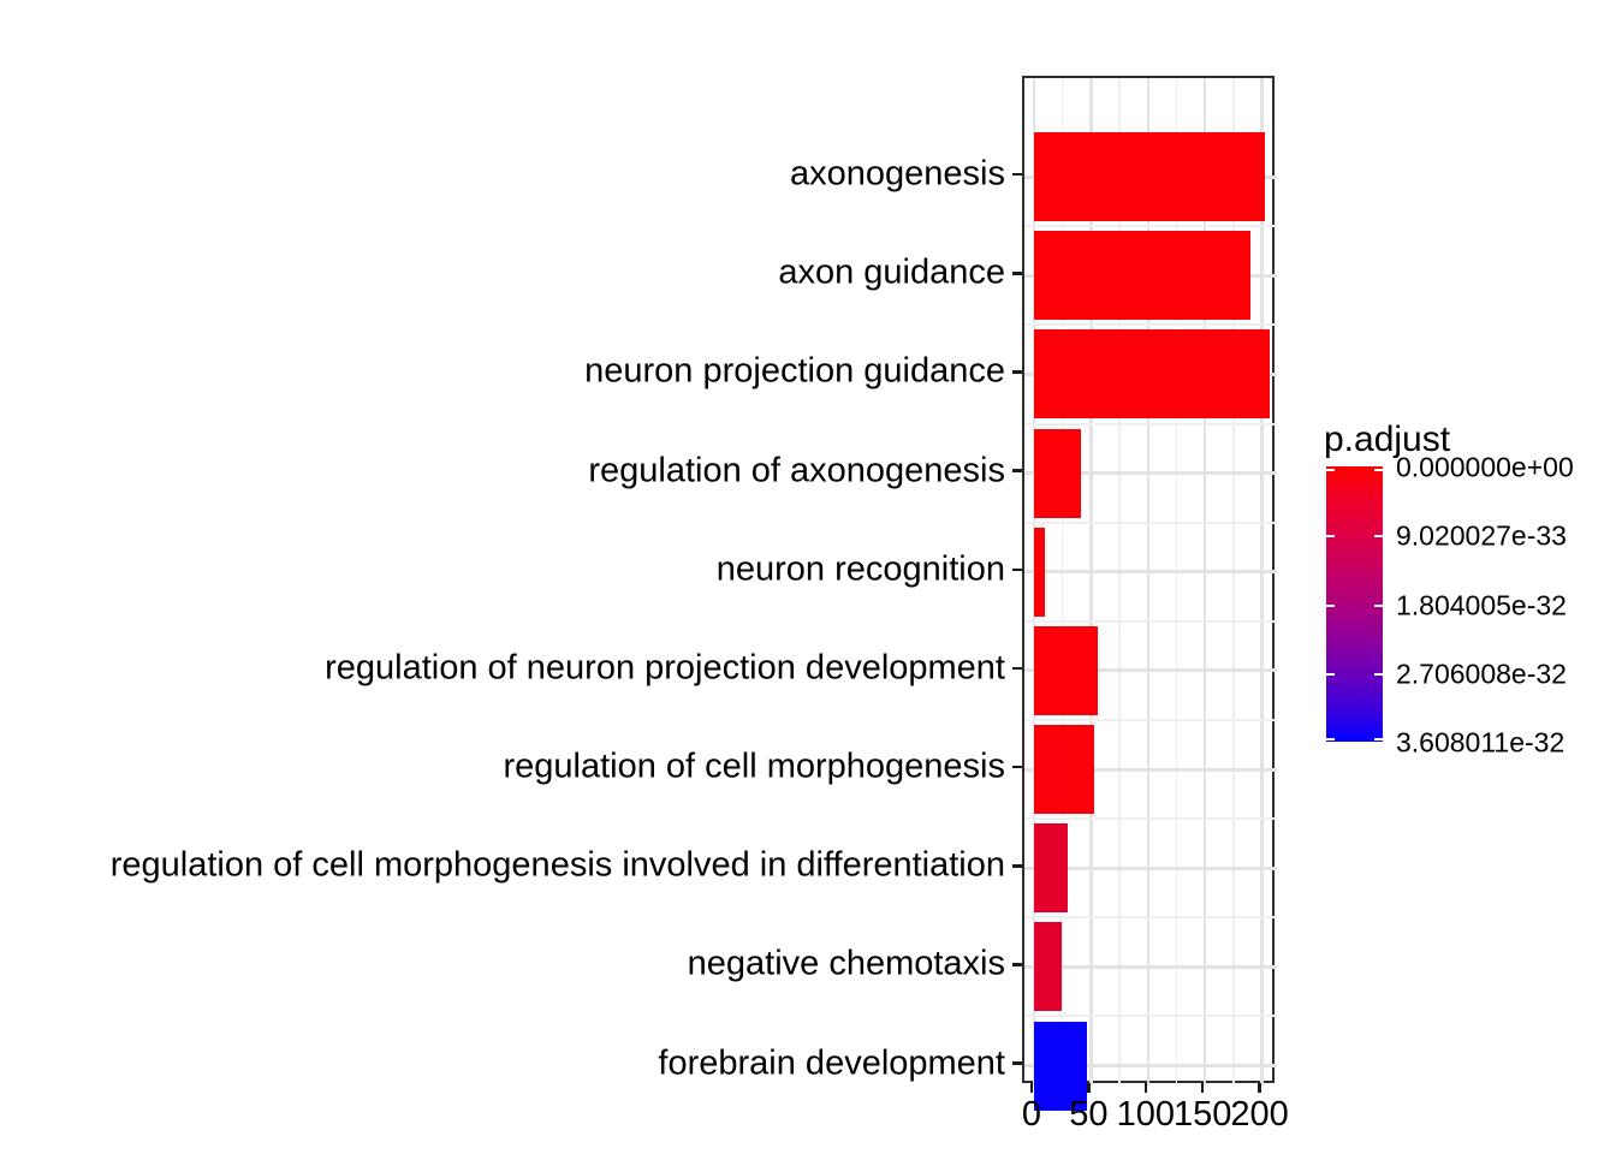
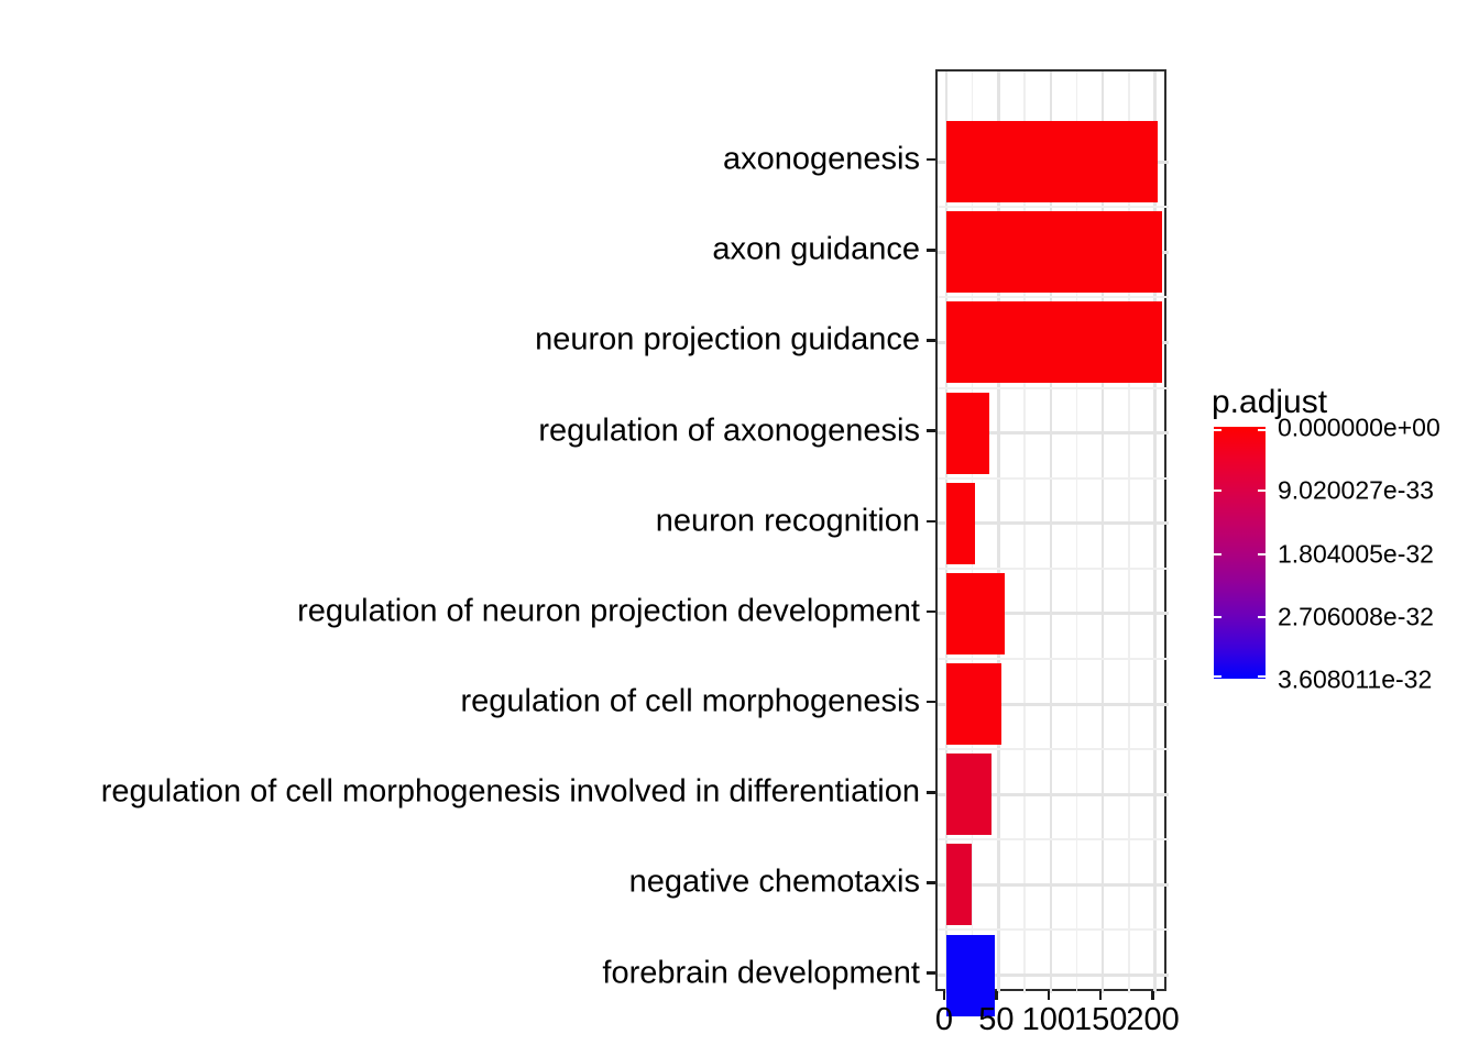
axon guidance: 190 -> 210
neuron recognition: 10 -> 30
regulation of cell morphogenesis involved in differentiation: 30 -> 40
